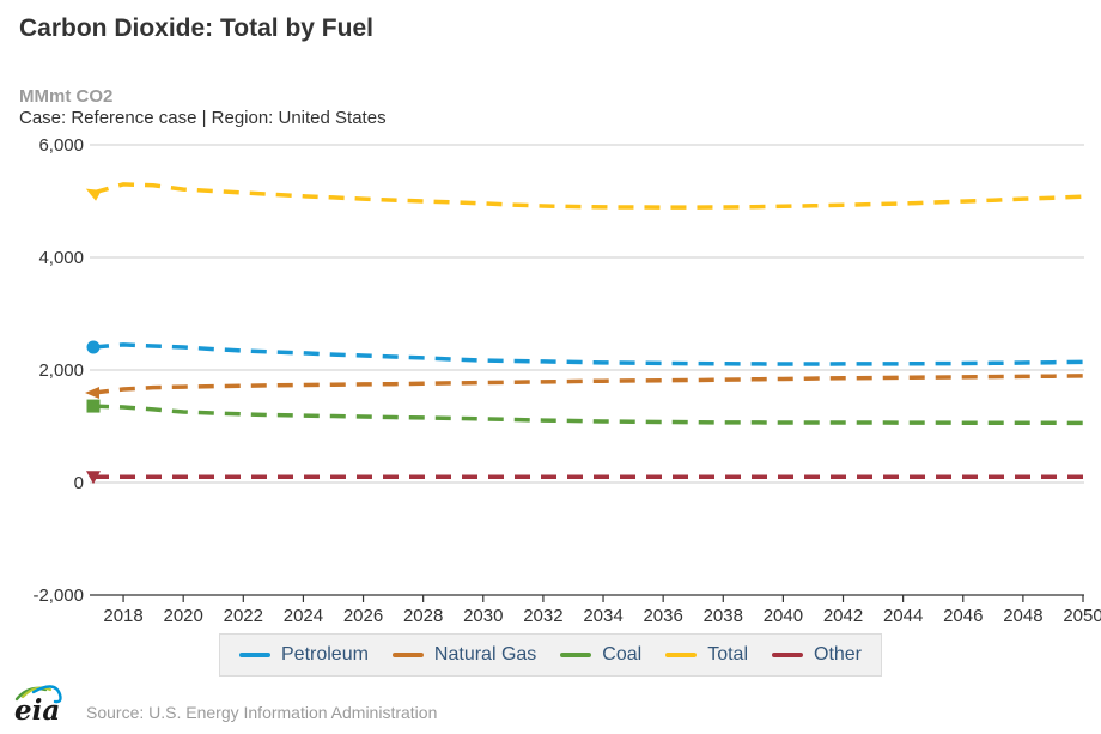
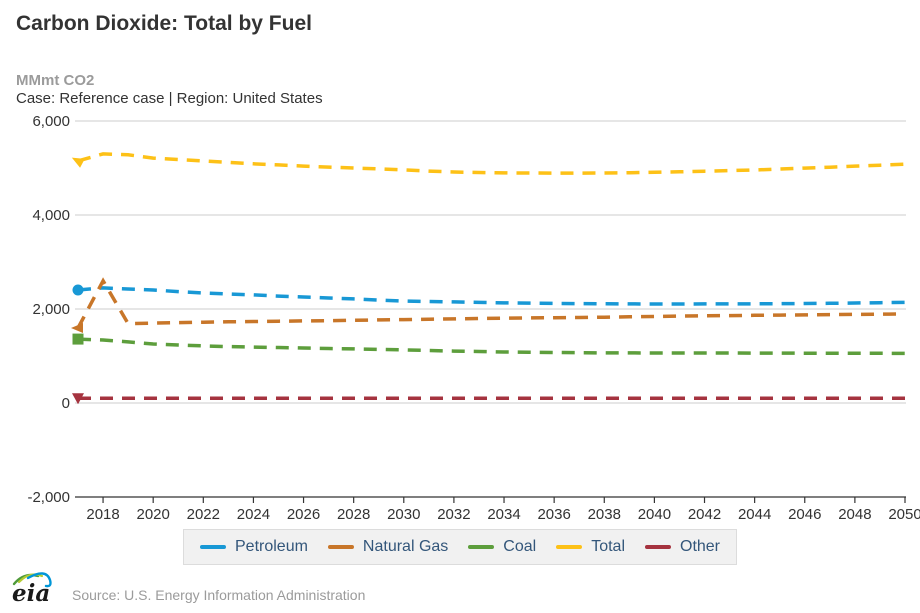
Natural Gas/2018: 1700 -> 2600
